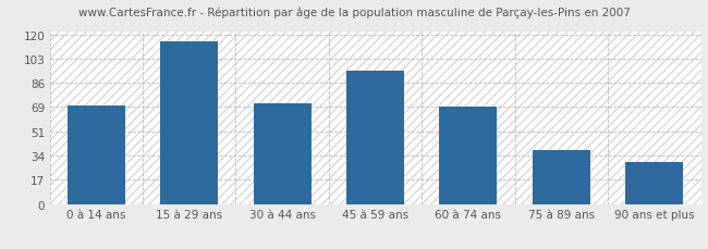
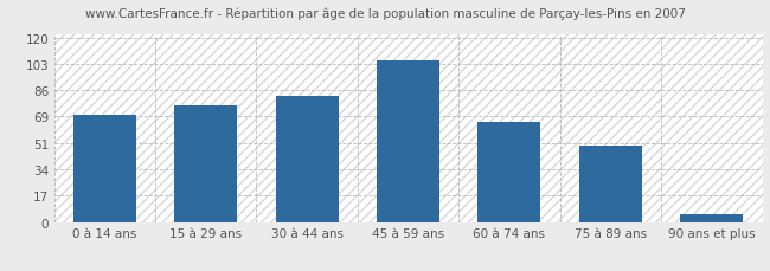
15 à 29 ans: 115 -> 76
30 à 44 ans: 71 -> 82
45 à 59 ans: 94 -> 105
60 à 74 ans: 69 -> 65
75 à 89 ans: 38 -> 50
90 ans et plus: 30 -> 5
